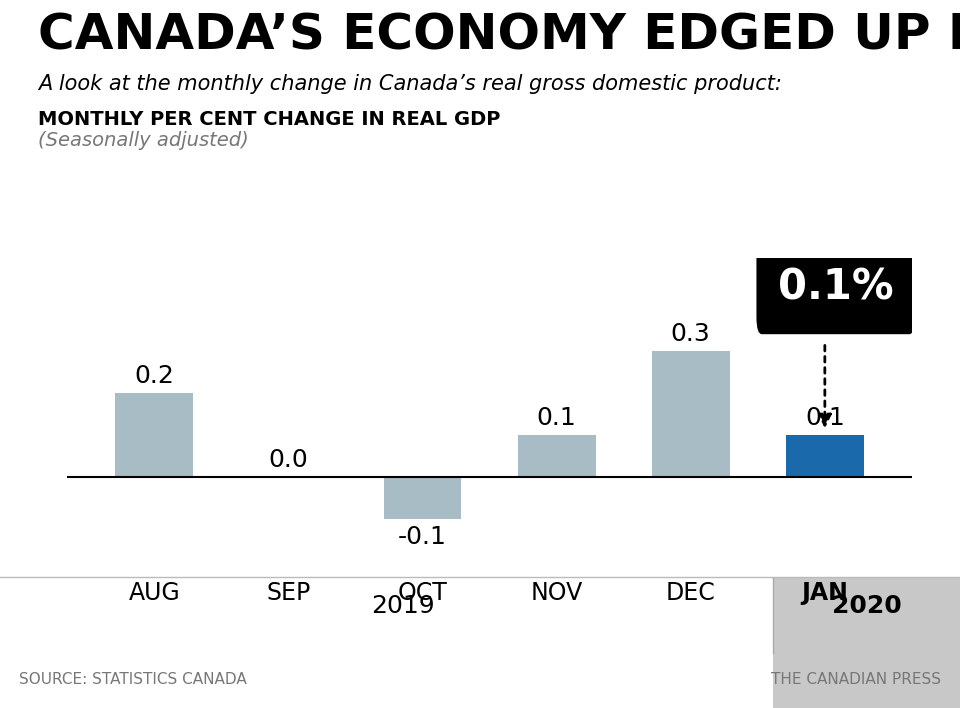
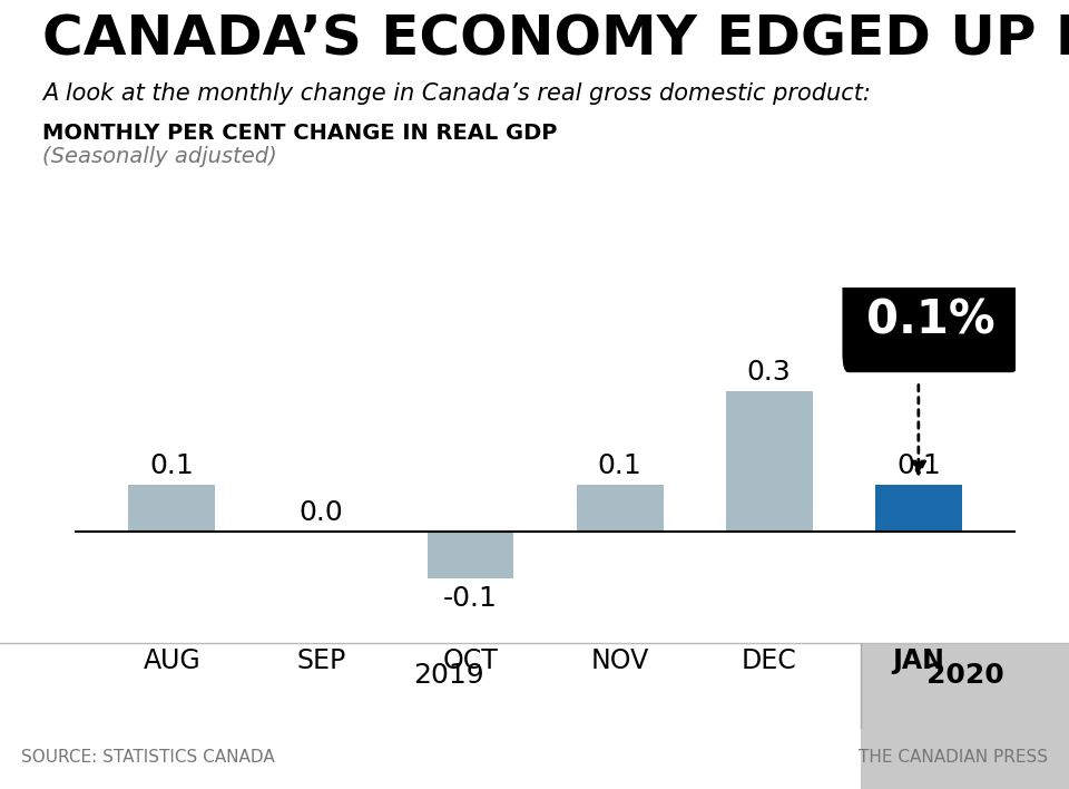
AUG: 0.2 -> 0.1
